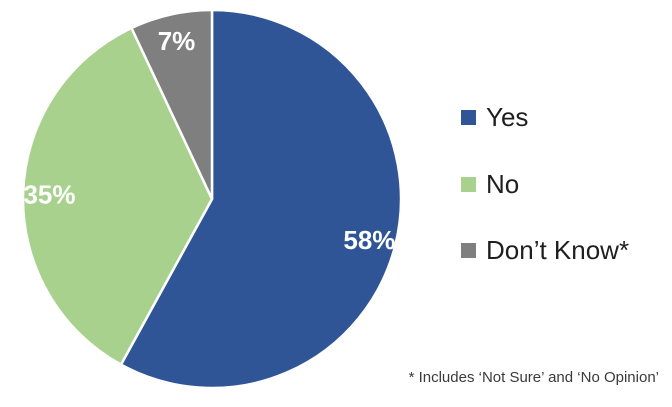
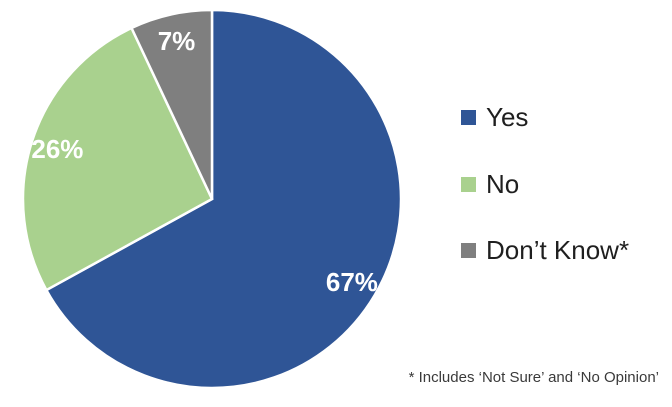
Yes: 58% -> 67%
No: 35% -> 26%
